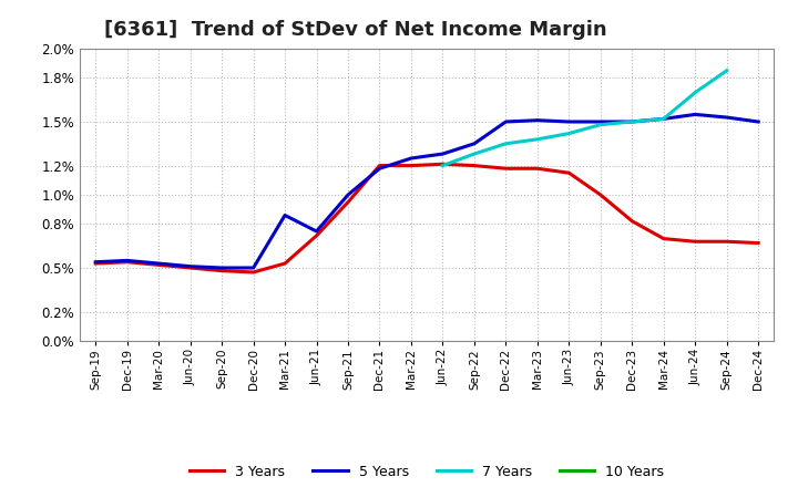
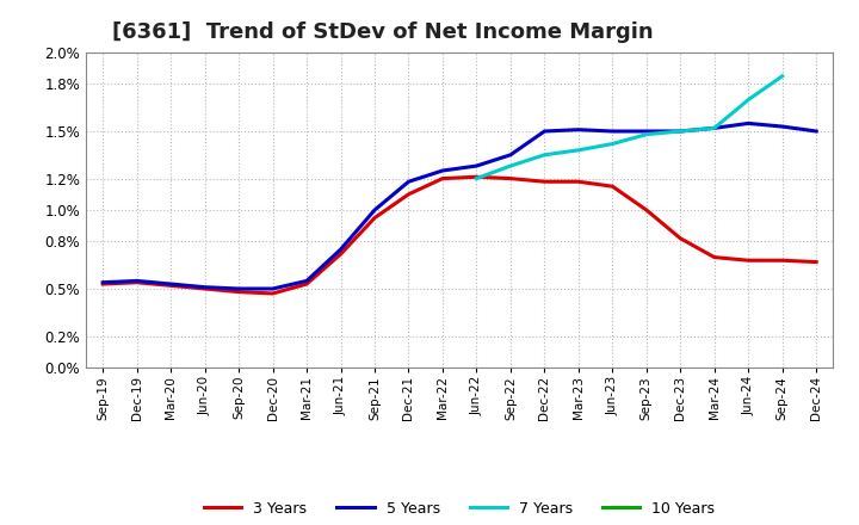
5 Years/Mar-21: 0.86% -> 0.55%
3 Years/Dec-21: 1.20% -> 1.10%
